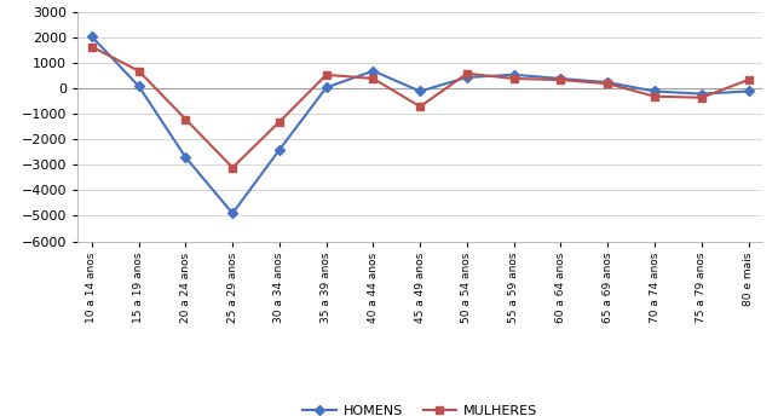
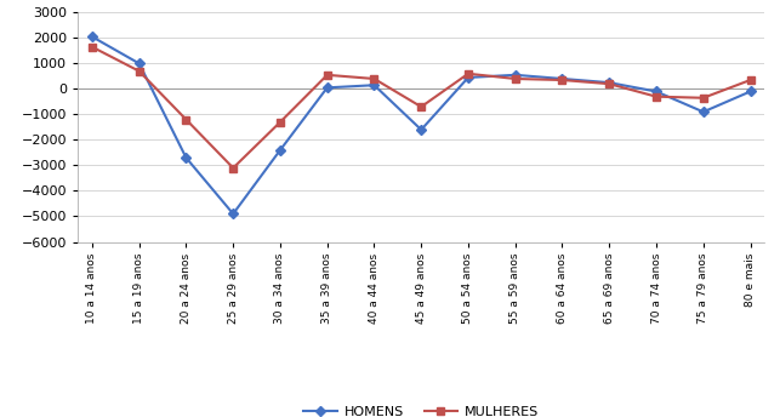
HOMENS/15 a 19 anos: 100 -> 1000
HOMENS/40 a 44 anos: 700 -> 150
HOMENS/45 a 49 anos: -100 -> -1600
HOMENS/75 a 79 anos: -200 -> -900
